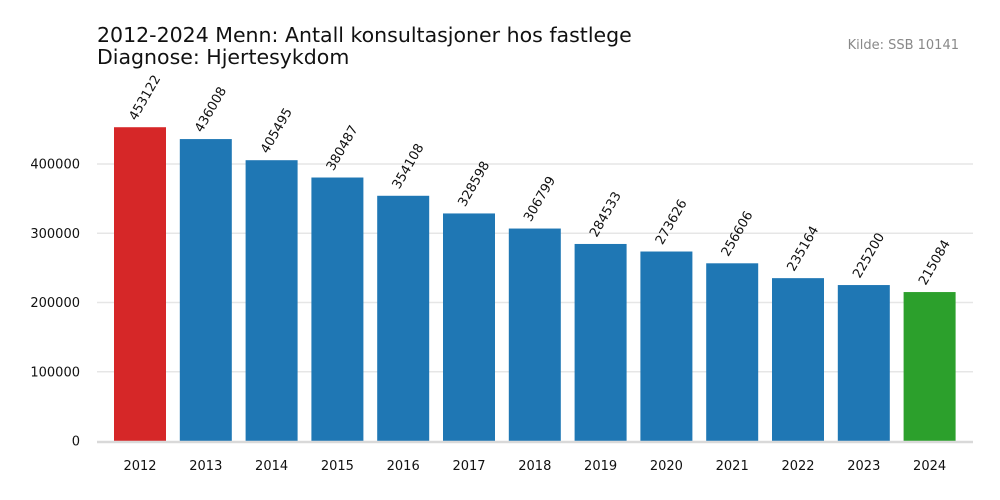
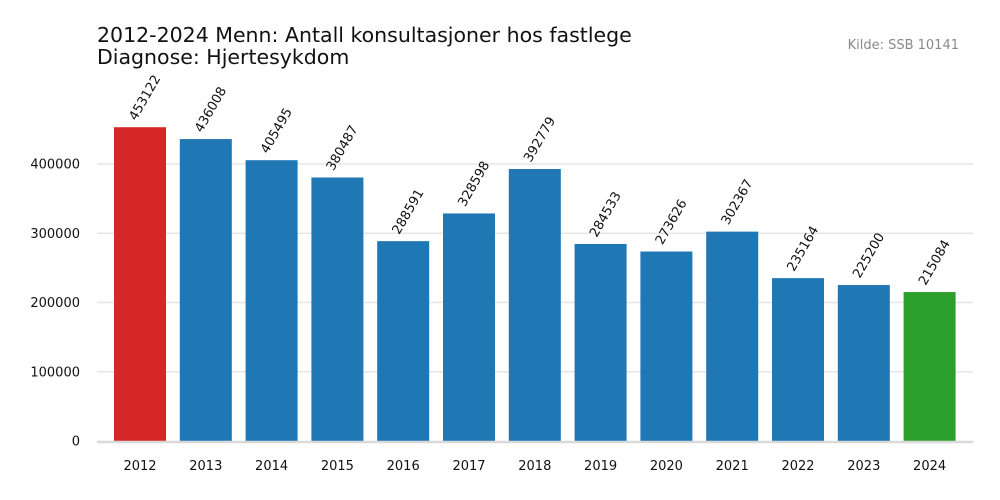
2016: 354108 -> 288591
2018: 306799 -> 392779
2021: 256606 -> 302367
